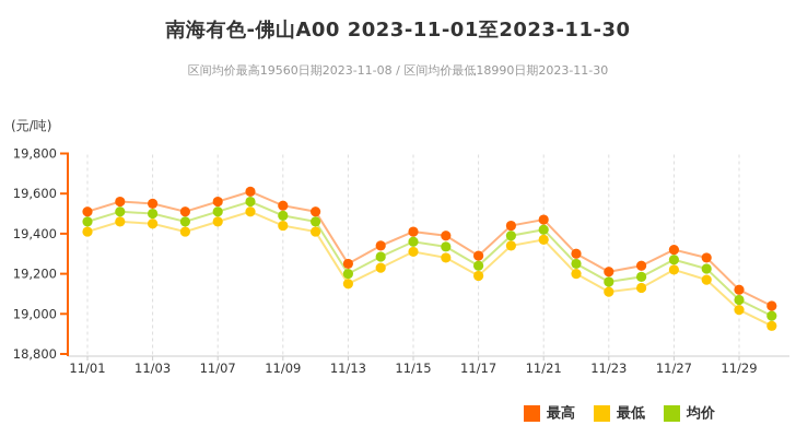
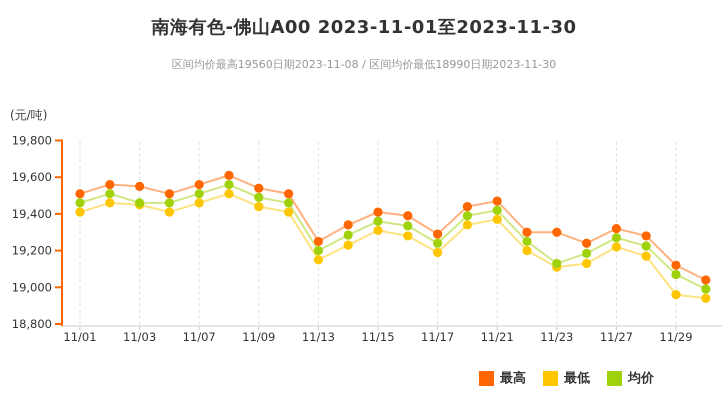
均价/11/03: 19500 -> 19460
最高/11/23: 19210 -> 19300
均价/11/23: 19160 -> 19130
最低/11/29: 19020 -> 18960
